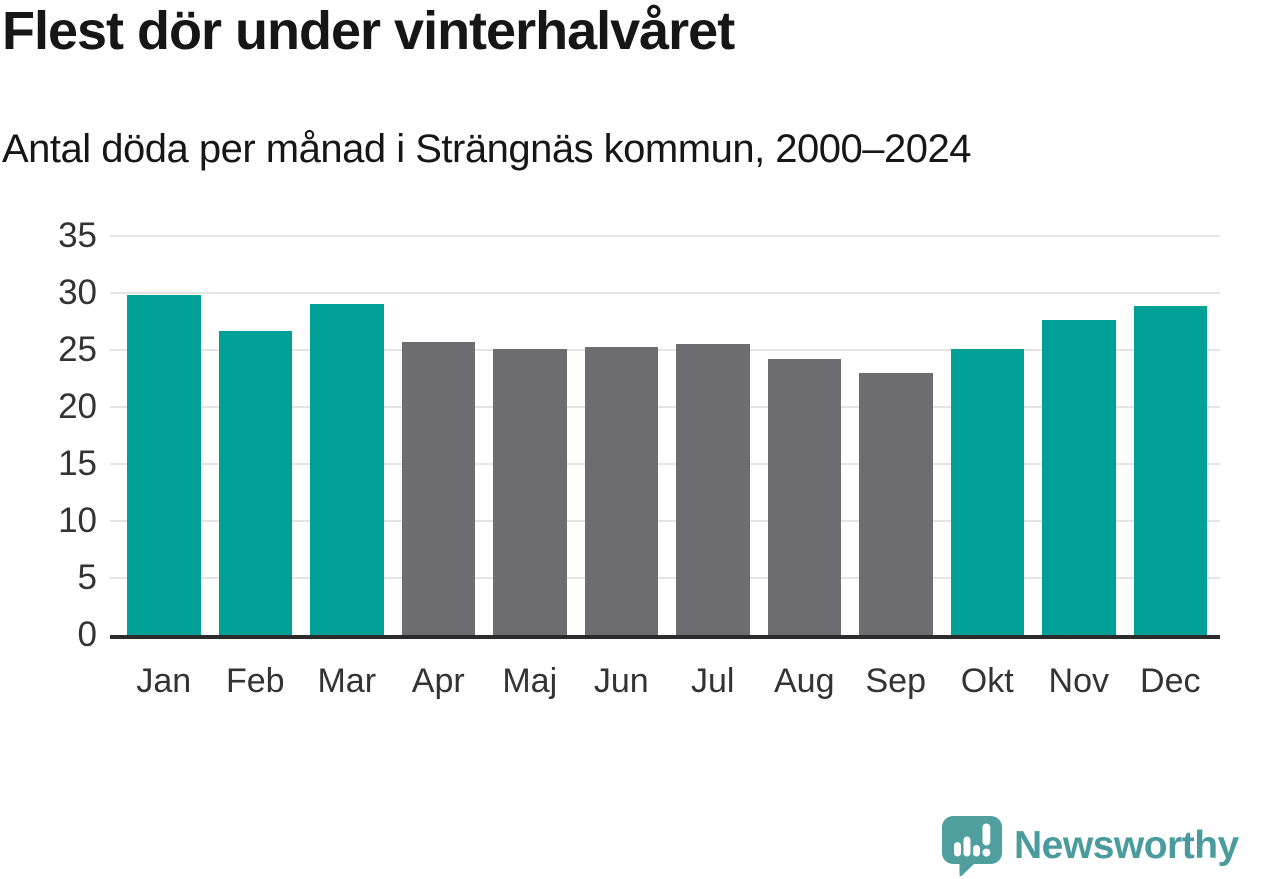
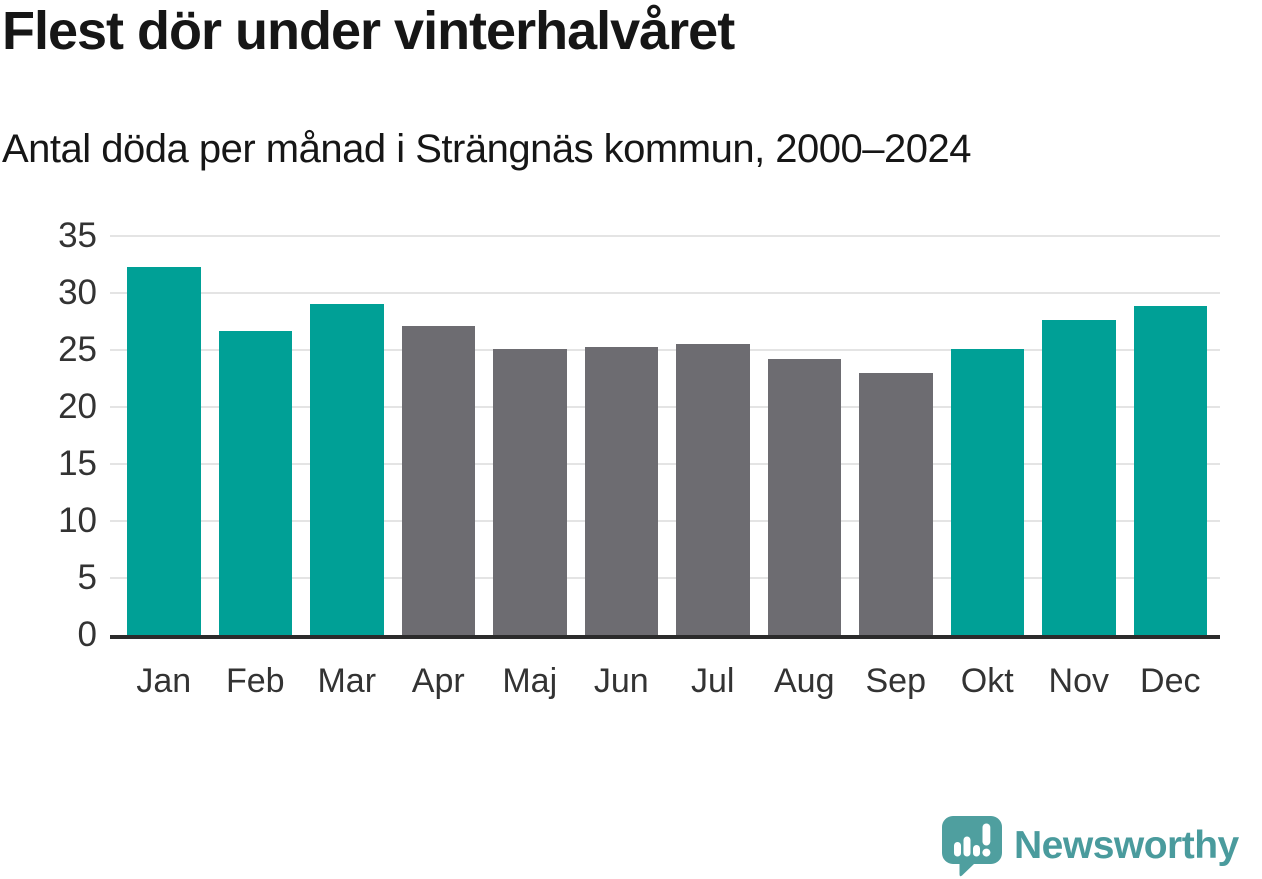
Jan: 29.8 -> 32.3
Apr: 25.7 -> 27.1
